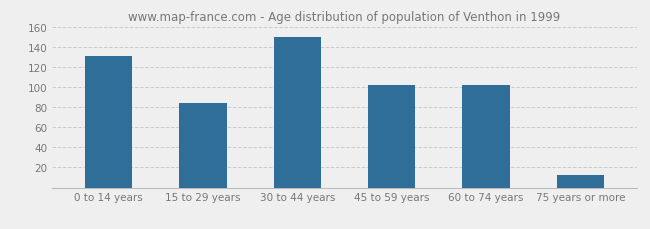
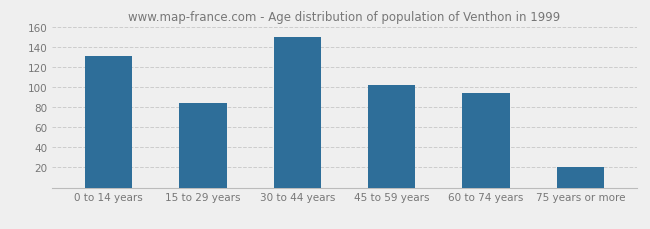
60 to 74 years: 102 -> 94
75 years or more: 13 -> 20
